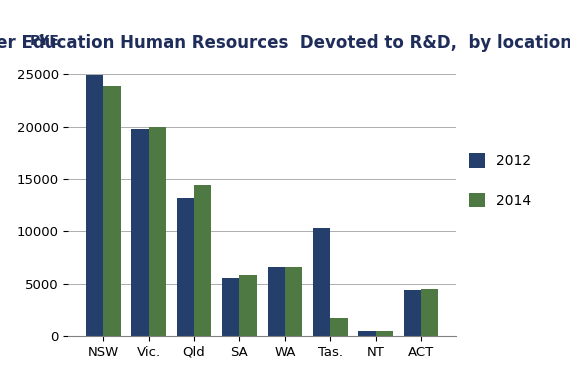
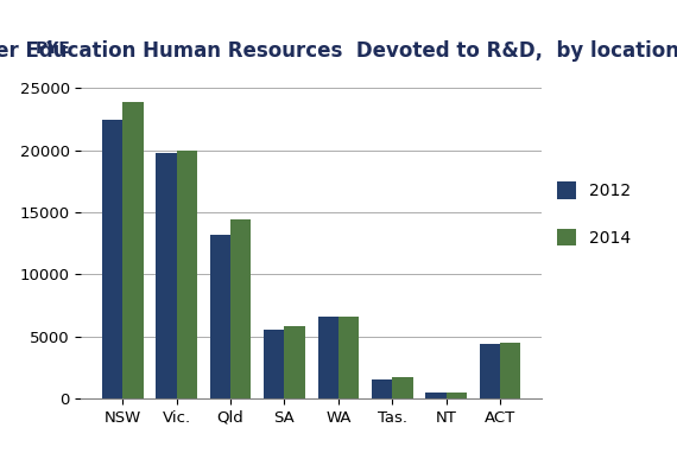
2012/NSW: 24900 -> 22500
2012/Tas.: 10300 -> 1500
